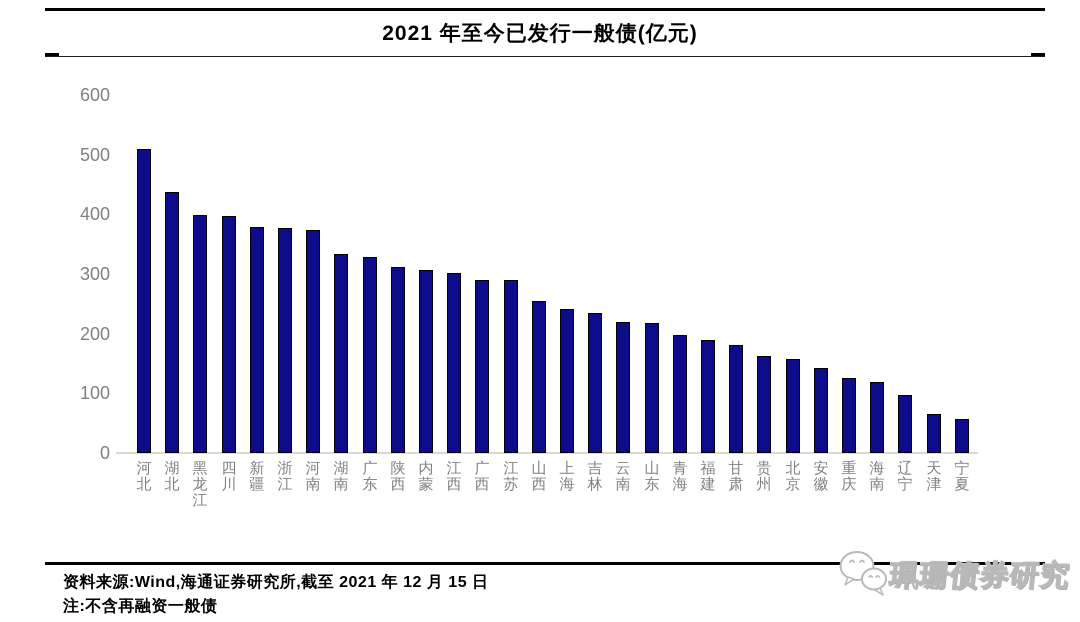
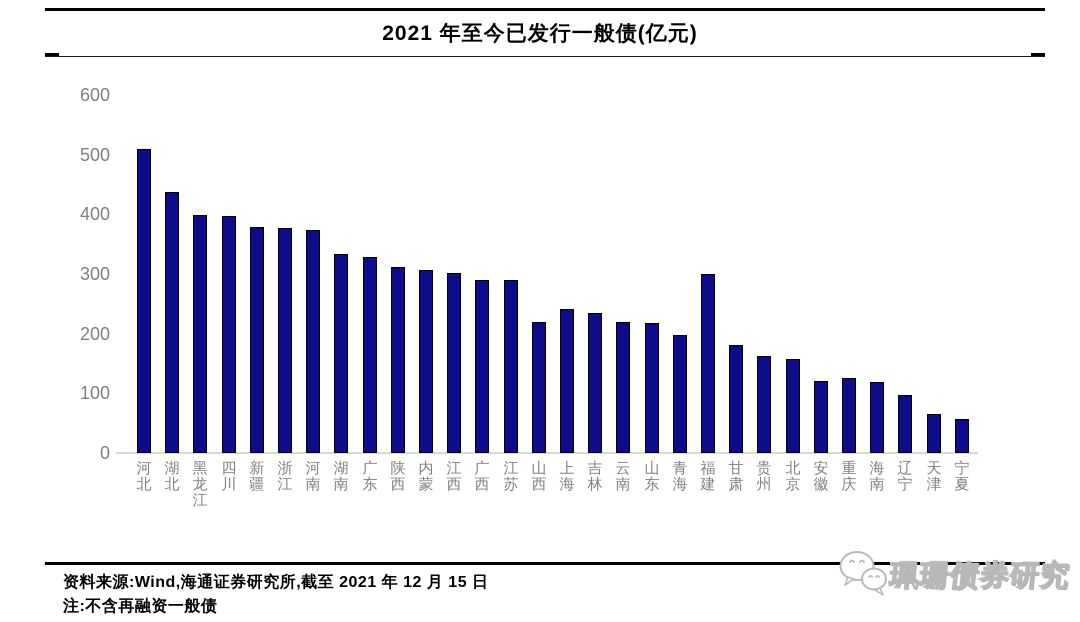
山西: 260 -> 220
福建: 190 -> 300
安徽: 140 -> 120
